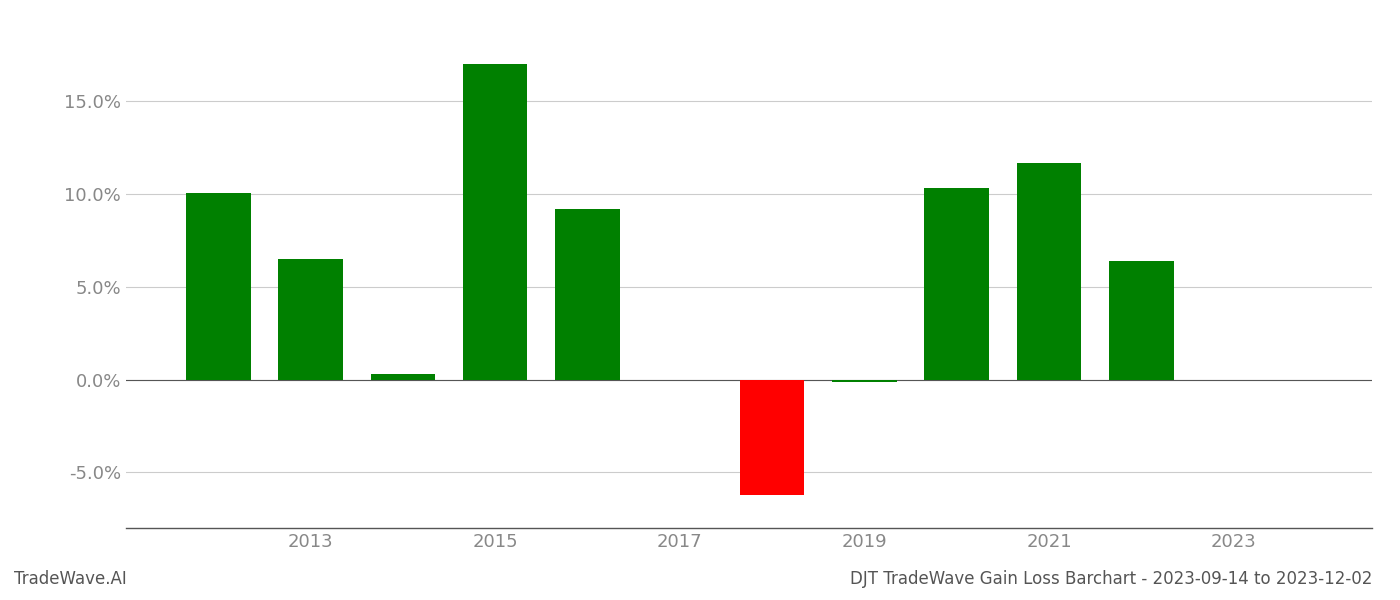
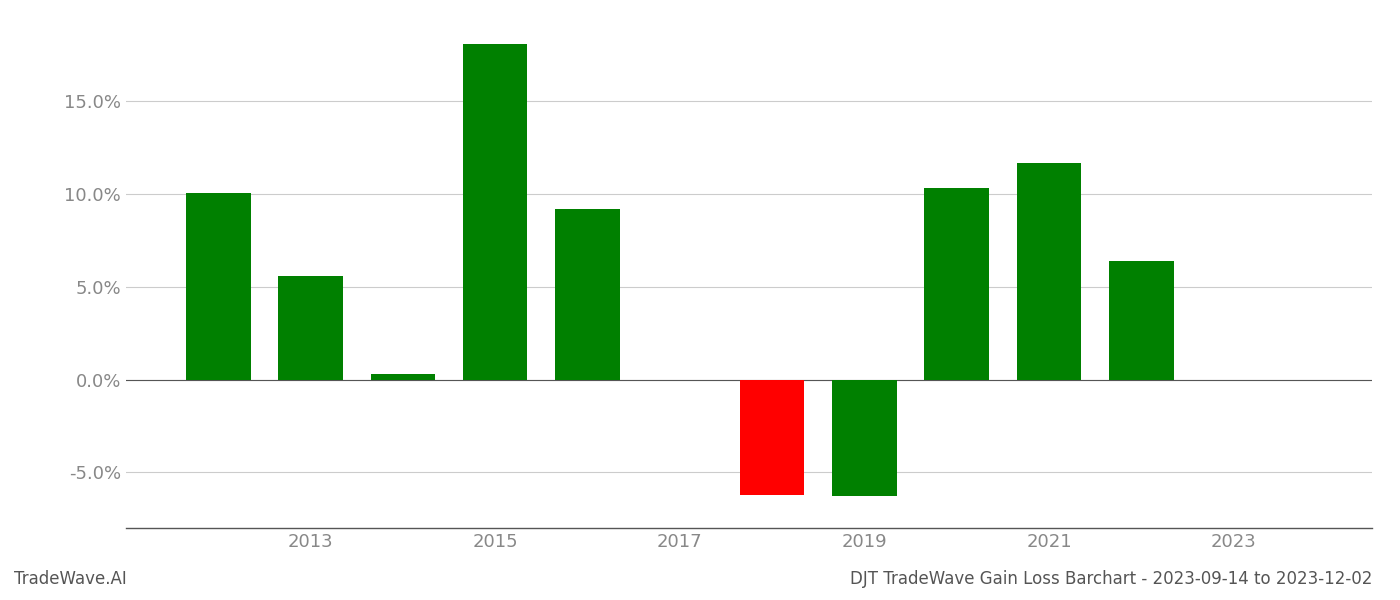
2013: 6.5% -> 5.6%
2015: 17.0% -> 18.1%
2019: -0.1% -> -6.3%
